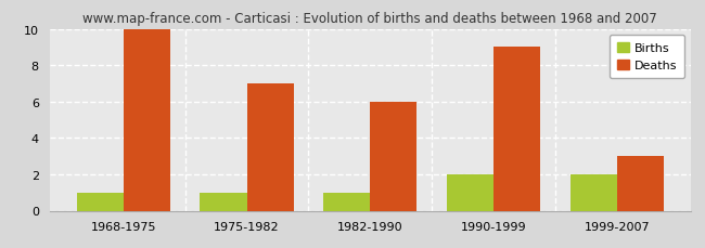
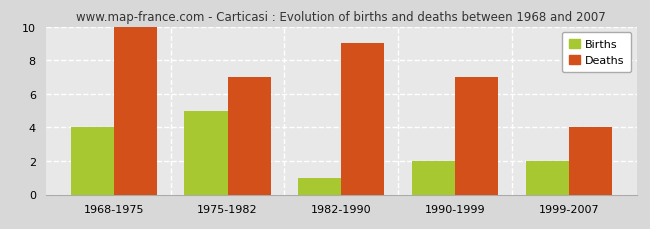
Births/1968-1975: 1 -> 4
Births/1975-1982: 1 -> 5
Deaths/1982-1990: 6 -> 9
Deaths/1990-1999: 9 -> 7
Deaths/1999-2007: 3 -> 4
